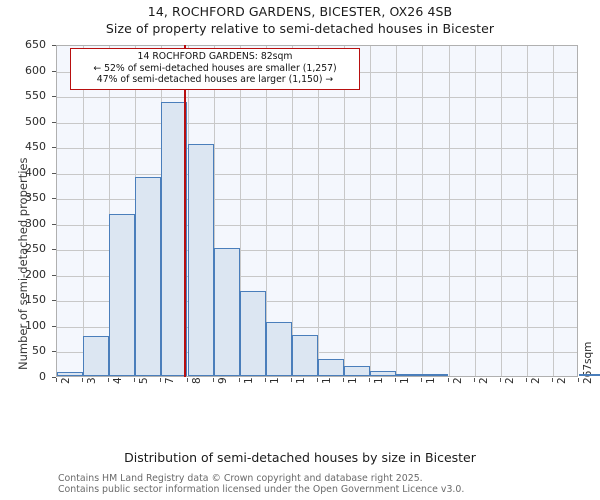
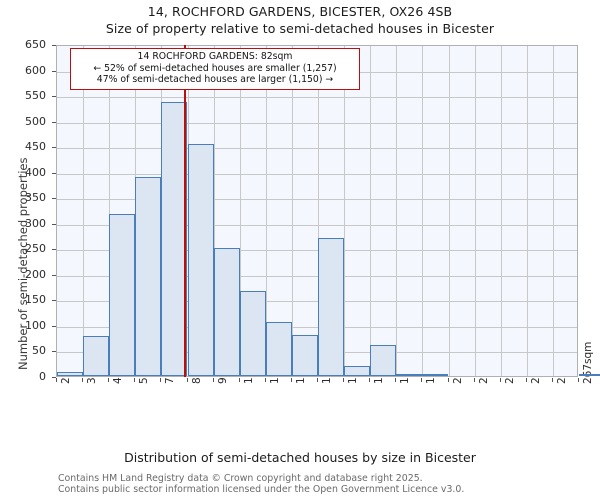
145sqm: 30 -> 270
169sqm: 10 -> 60
